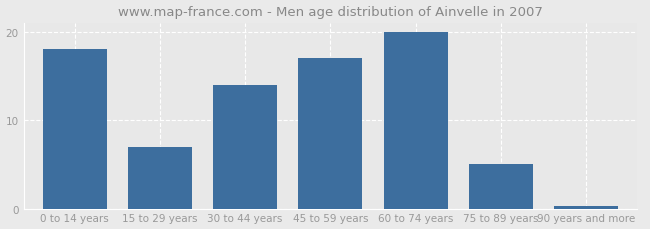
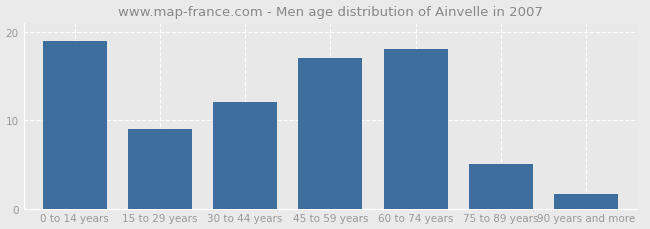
0 to 14 years: 18.0 -> 19.0
15 to 29 years: 7.0 -> 9.0
30 to 44 years: 14.0 -> 12.0
60 to 74 years: 20.0 -> 18.0
90 years and more: 0.3 -> 1.6
